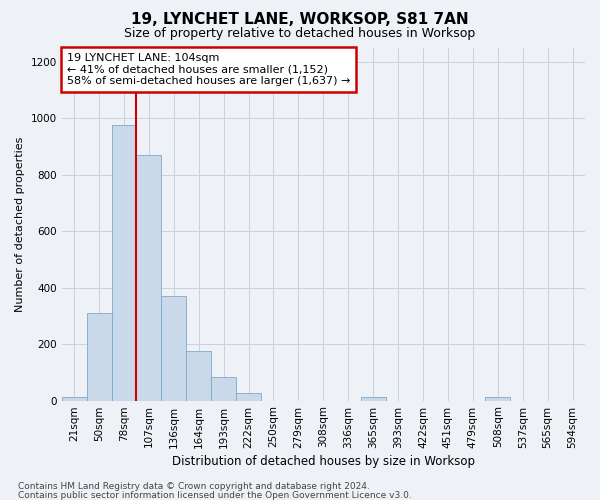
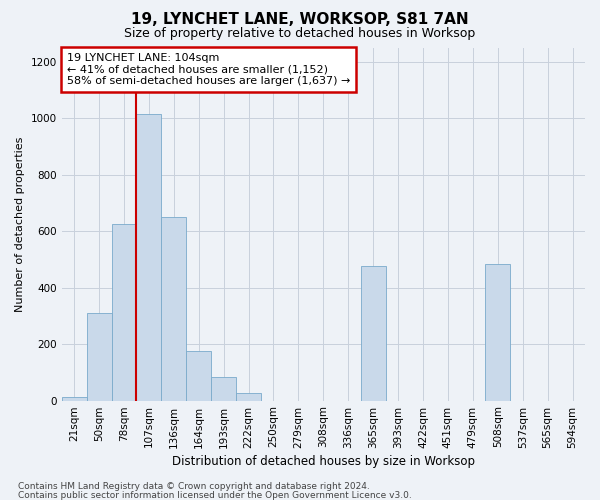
78sqm: 975 -> 625
107sqm: 870 -> 1015
136sqm: 370 -> 650
365sqm: 12 -> 475
508sqm: 12 -> 485
